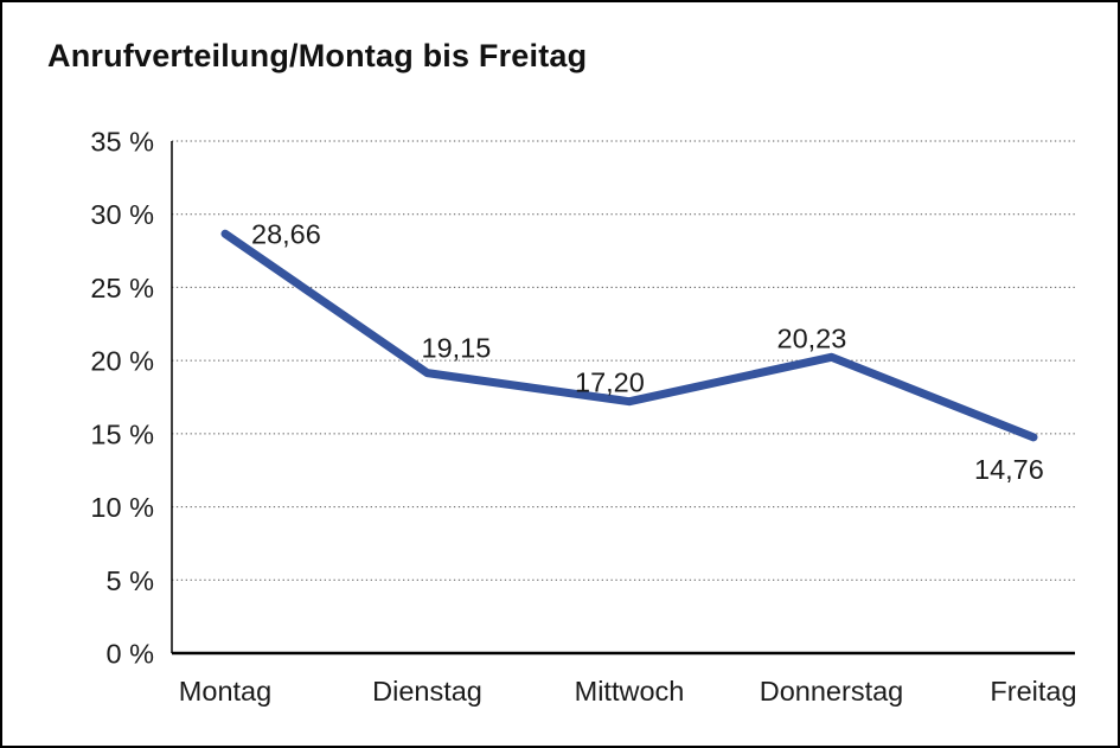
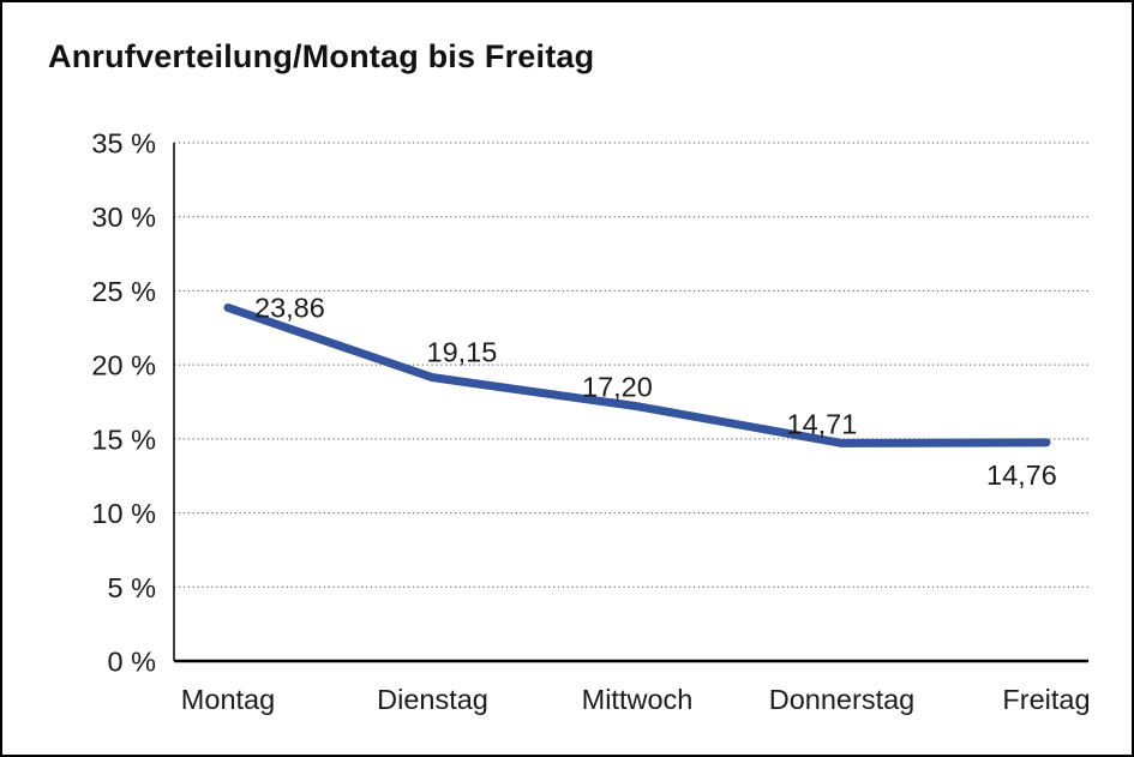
Montag: 28,66 -> 23,86
Donnerstag: 20,23 -> 14,71
